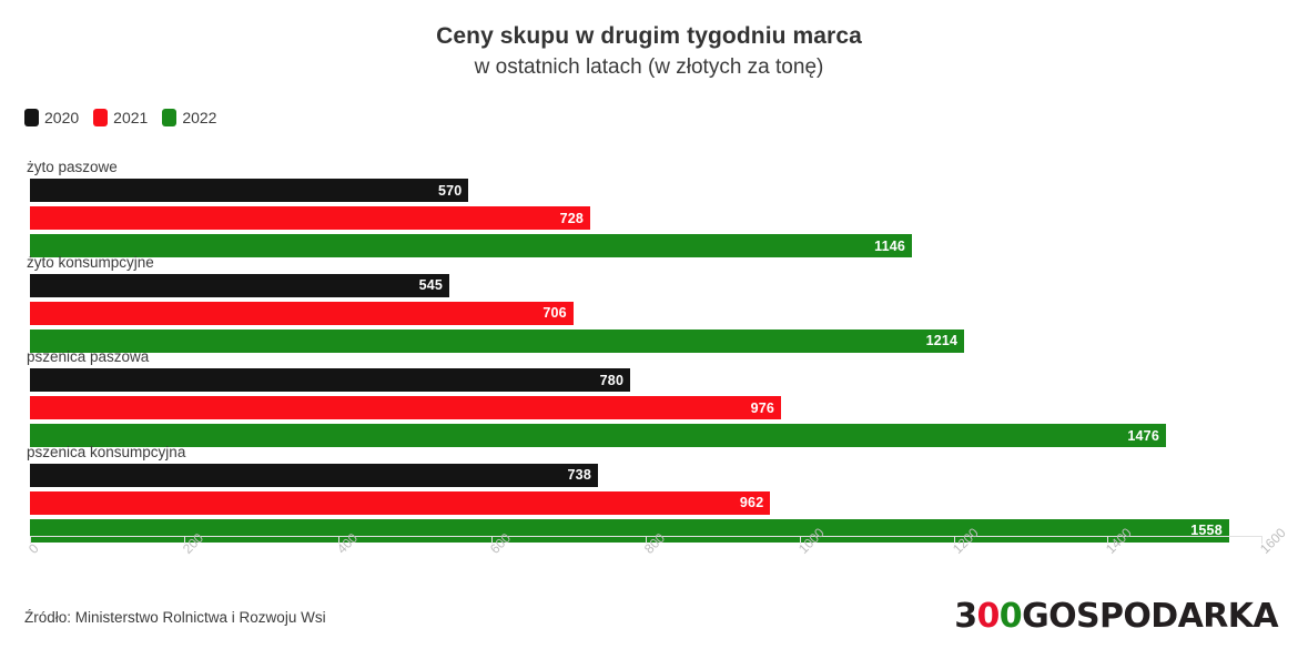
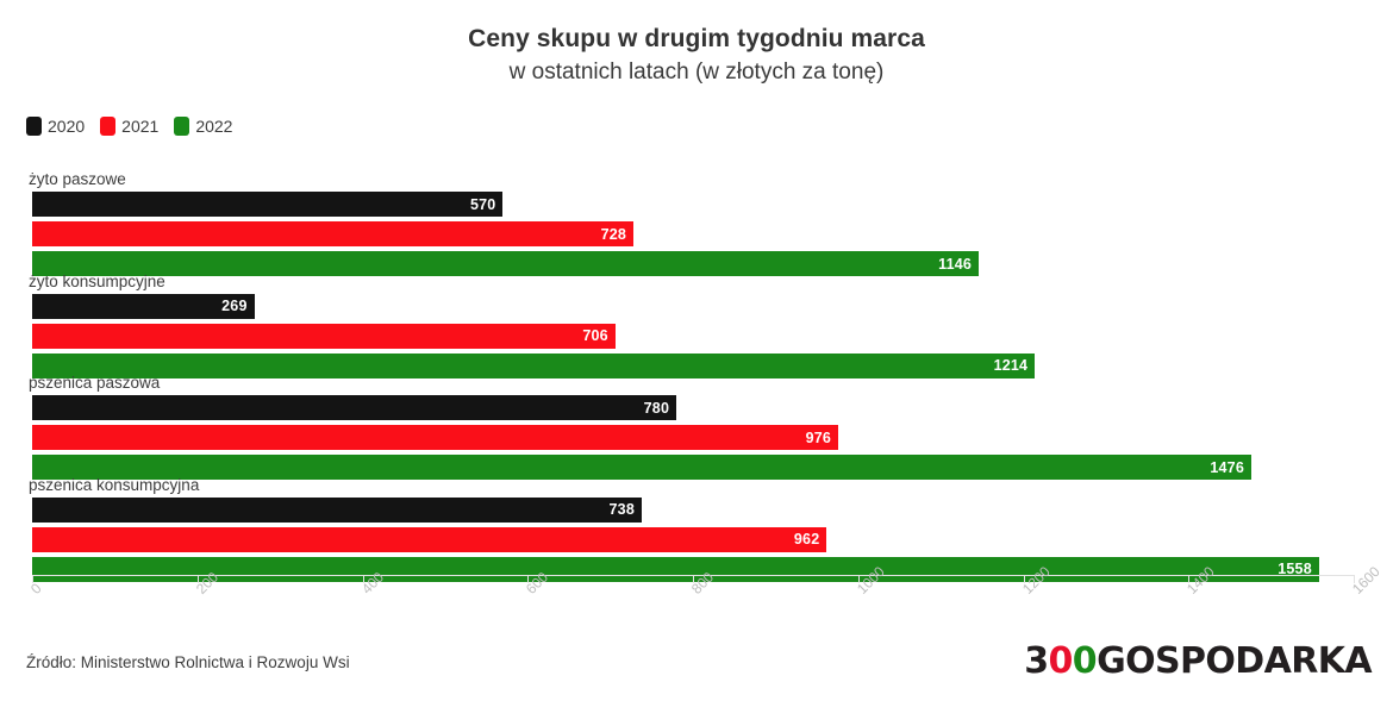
2020/żyto konsumpcyjne: 545 -> 269
